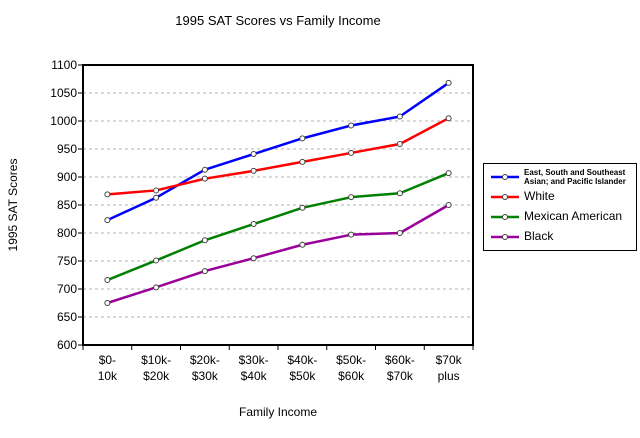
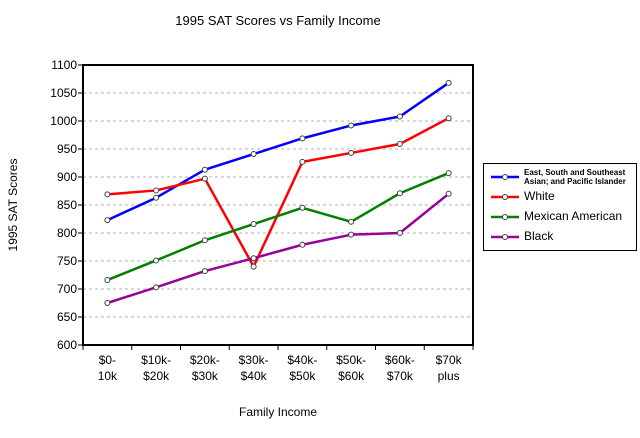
White/$30k- $40k: 910 -> 740
Mexican American/$50k- $60k: 860 -> 820
Black/$70k plus: 850 -> 870
